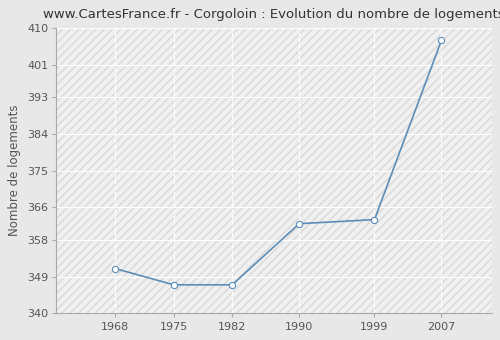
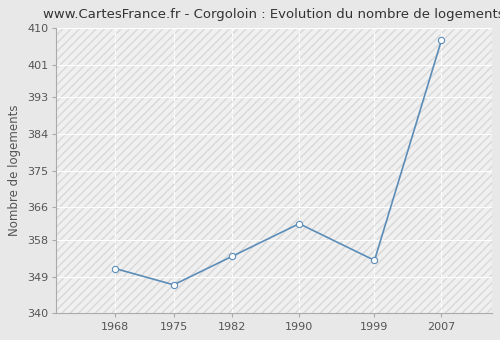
1982: 347 -> 354
1999: 363 -> 353
